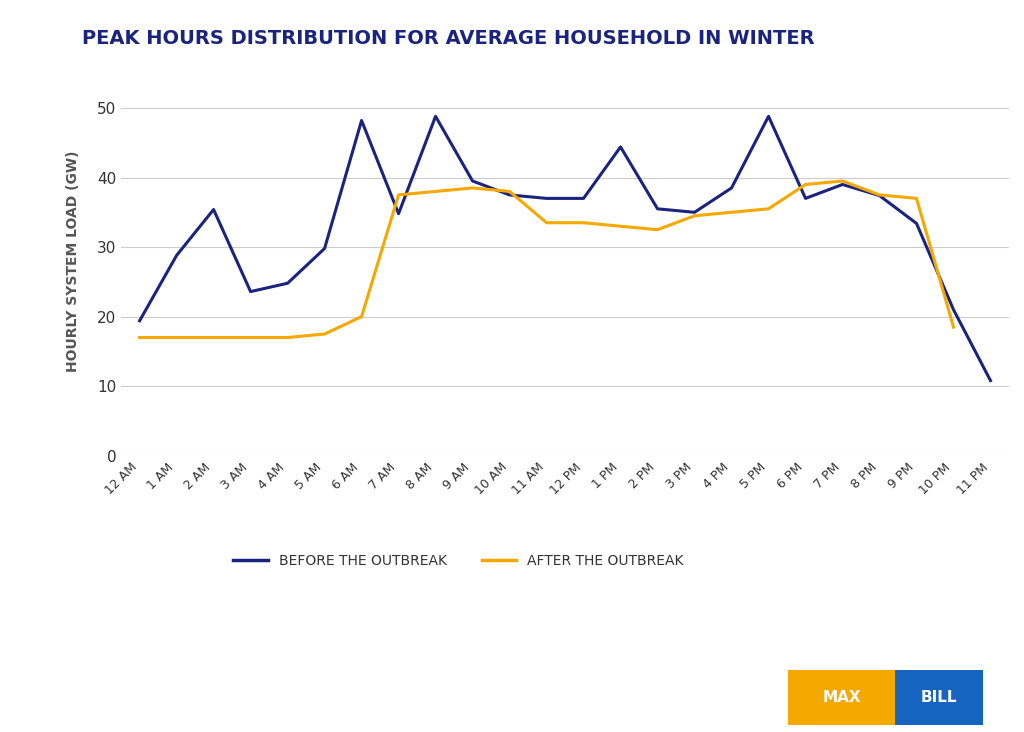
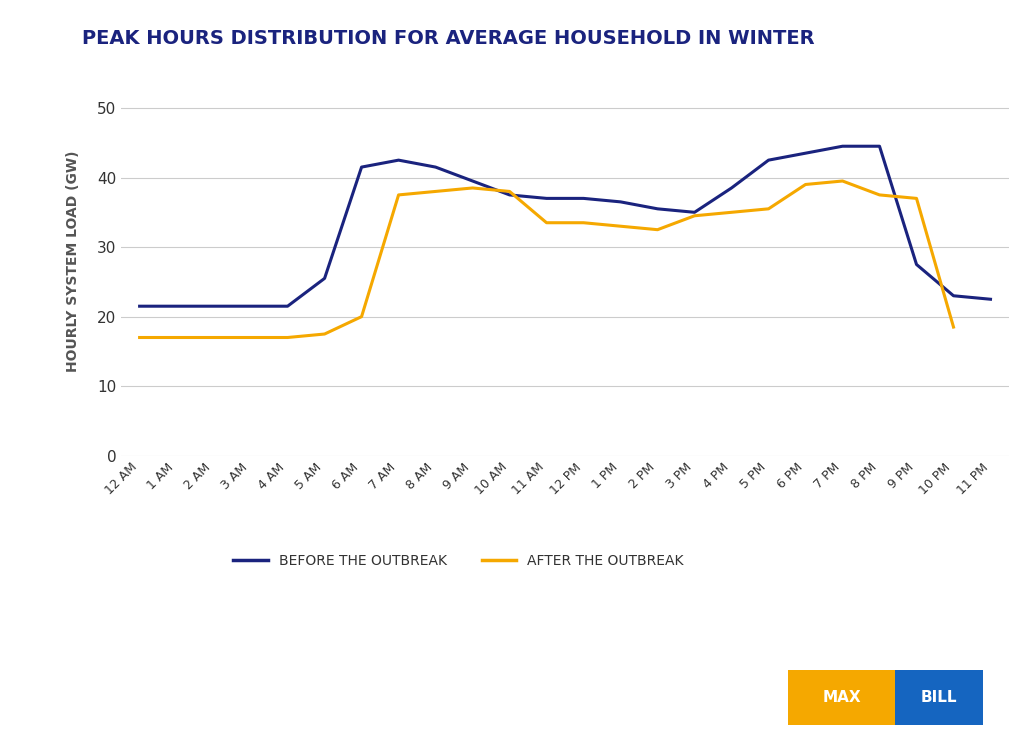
BEFORE THE OUTBREAK/12 AM: 19.4 -> 21.5
BEFORE THE OUTBREAK/1 AM: 28.8 -> 21.5
BEFORE THE OUTBREAK/2 AM: 35.4 -> 21.5
BEFORE THE OUTBREAK/3 AM: 23.6 -> 21.5
BEFORE THE OUTBREAK/4 AM: 24.8 -> 21.5
BEFORE THE OUTBREAK/5 AM: 29.8 -> 25.5
BEFORE THE OUTBREAK/6 AM: 48.2 -> 41.5
BEFORE THE OUTBREAK/7 AM: 34.8 -> 42.5
BEFORE THE OUTBREAK/8 AM: 48.8 -> 41.5
BEFORE THE OUTBREAK/1 PM: 44.4 -> 36.5
BEFORE THE OUTBREAK/5 PM: 48.8 -> 42.5
BEFORE THE OUTBREAK/6 PM: 37.0 -> 43.5
BEFORE THE OUTBREAK/7 PM: 39.0 -> 44.5
BEFORE THE OUTBREAK/8 PM: 37.4 -> 44.5
BEFORE THE OUTBREAK/9 PM: 33.4 -> 27.5
BEFORE THE OUTBREAK/10 PM: 21.0 -> 23.0
BEFORE THE OUTBREAK/11 PM: 10.8 -> 22.5
